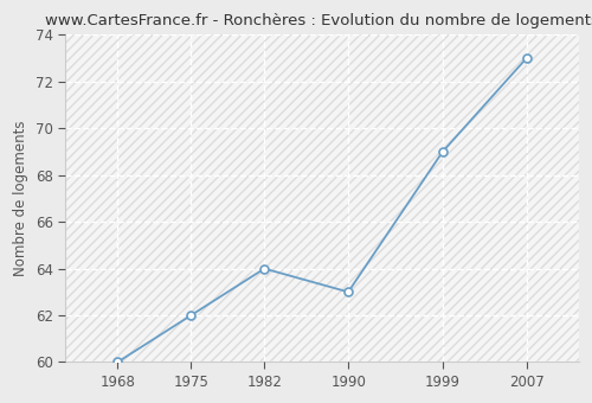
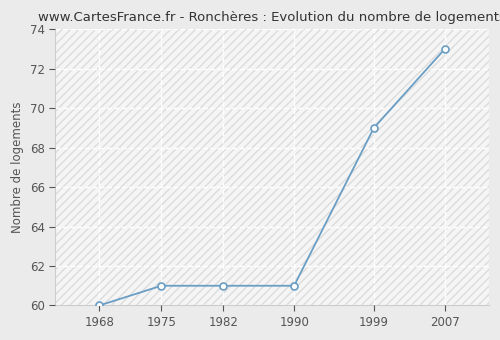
1975: 62 -> 61
1982: 64 -> 61
1990: 63 -> 61
